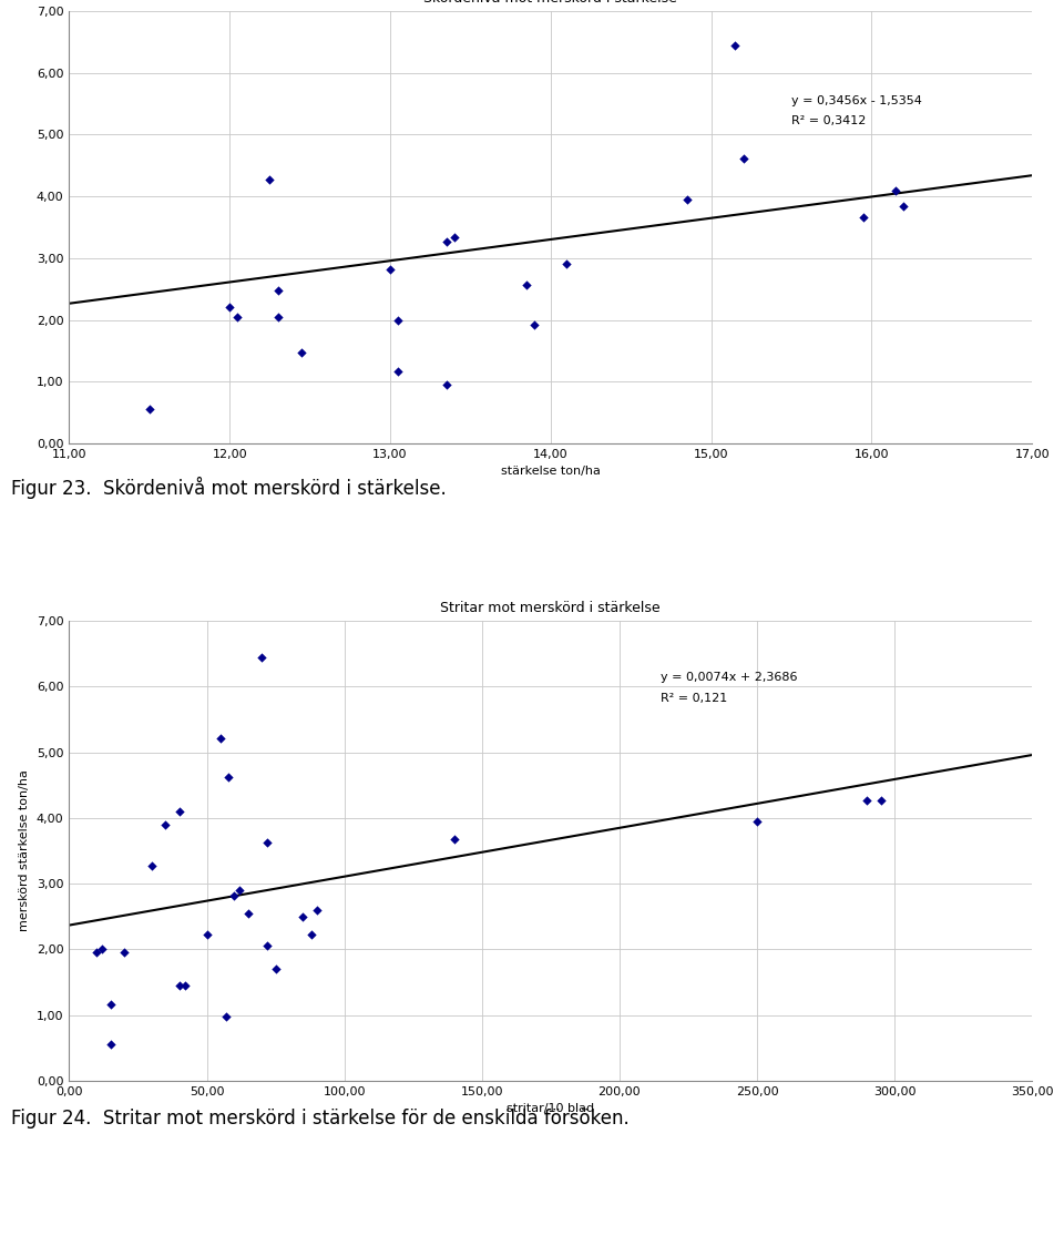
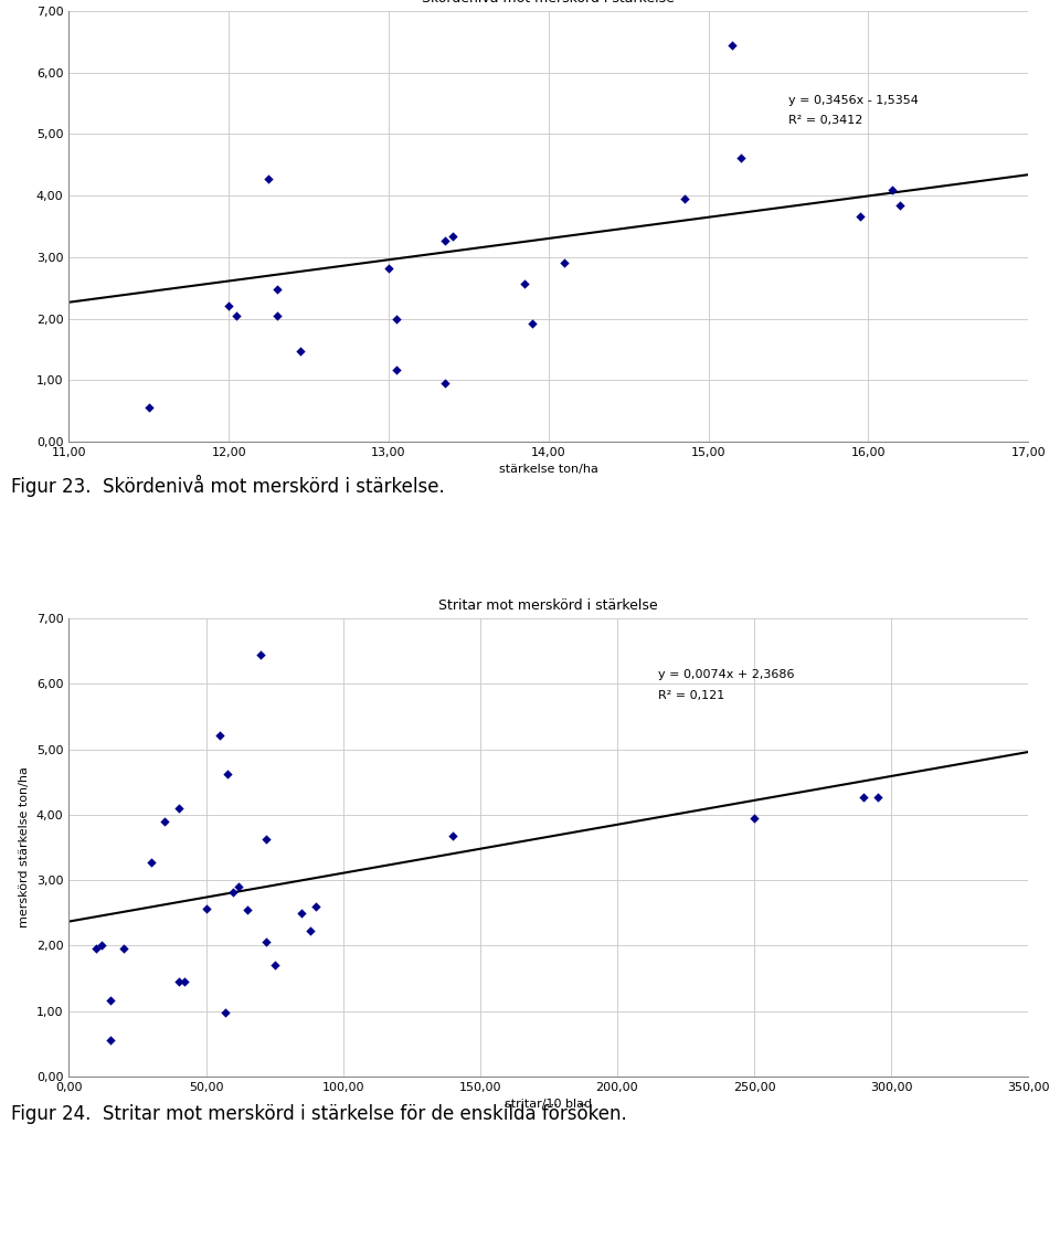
Stritar mot merskörd i stärkelse/50,00: 2,22 -> 2,57
